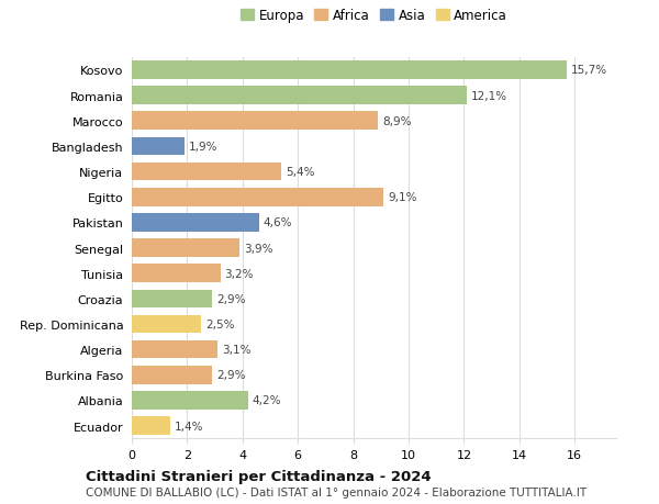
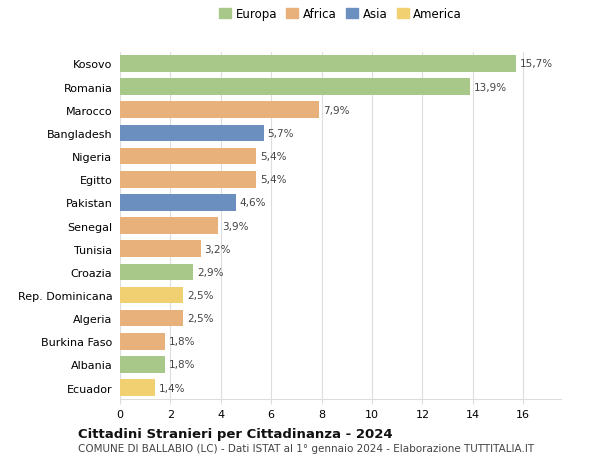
Romania: 12,1% -> 13,9%
Marocco: 8,9% -> 7,9%
Bangladesh: 1,9% -> 5,7%
Egitto: 9,1% -> 5,4%
Algeria: 3,1% -> 2,5%
Burkina Faso: 2,9% -> 1,8%
Albania: 4,2% -> 1,8%
